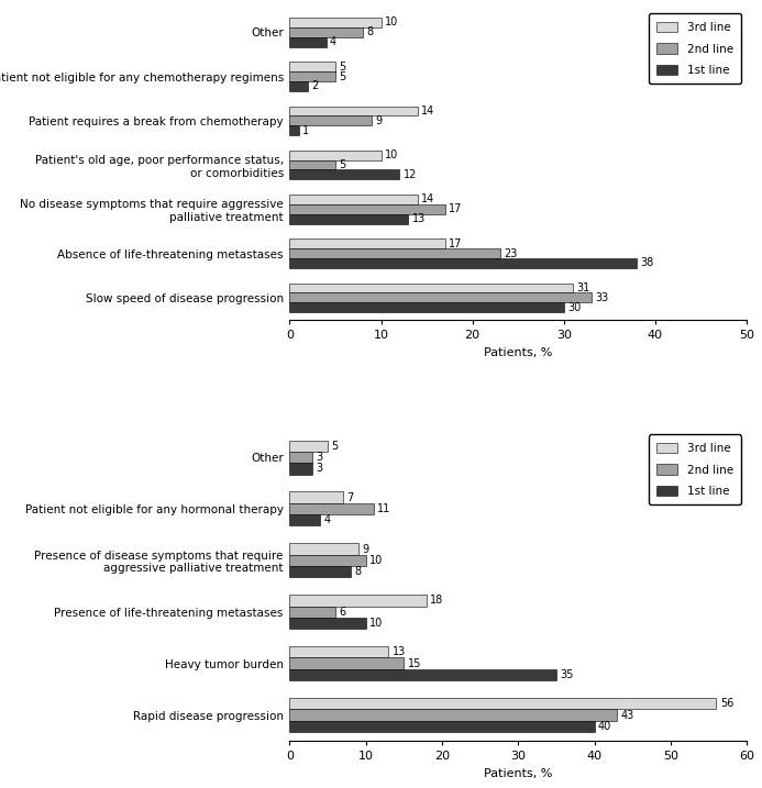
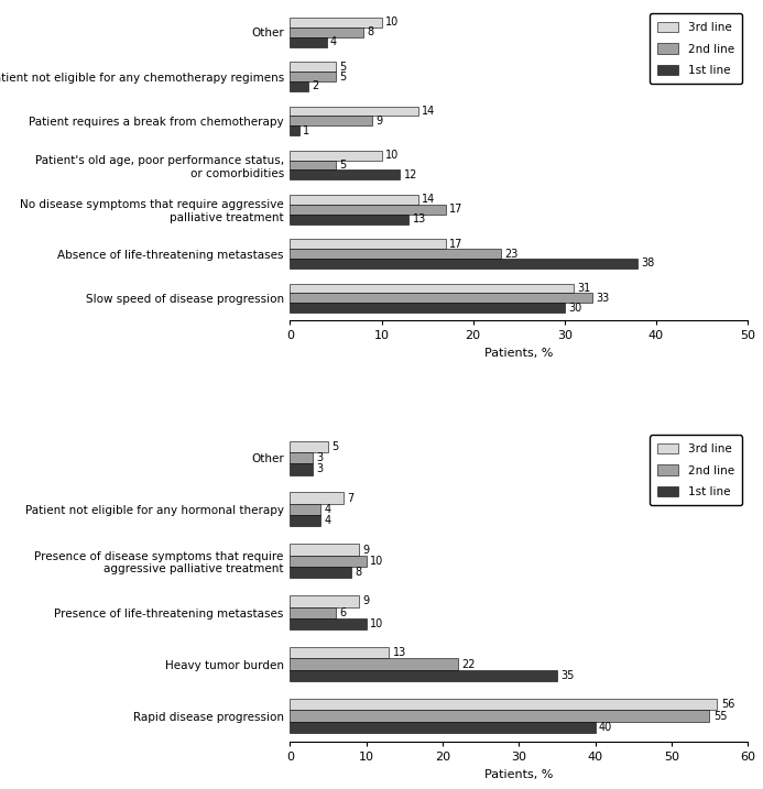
2nd line/Patient not eligible for any hormonal therapy: 11 -> 4
3rd line/Presence of life-threatening metastases: 18 -> 9
2nd line/Heavy tumor burden: 15 -> 22
2nd line/Rapid disease progression: 43 -> 55
